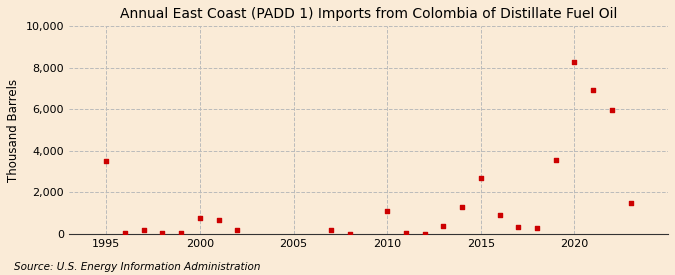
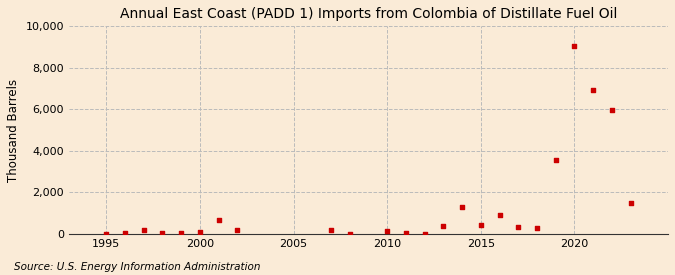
1995: 3,500 -> 0
2000: 750 -> 70
2010: 1,100 -> 140
2015: 2,700 -> 440
2020: 8,300 -> 9,050
